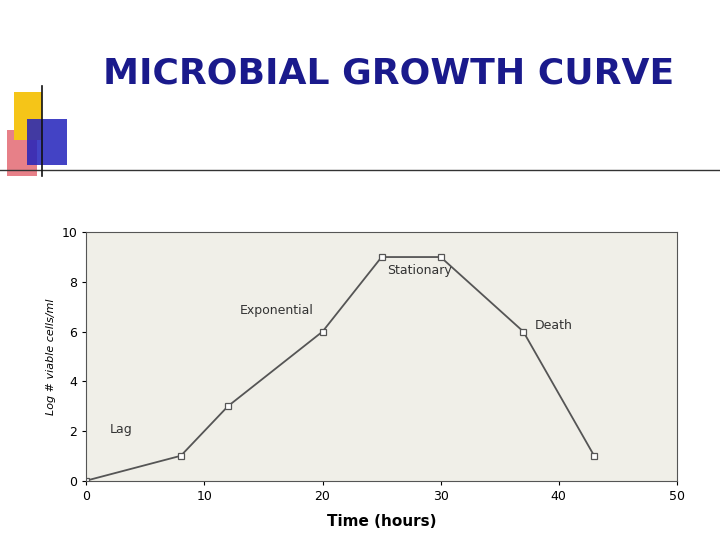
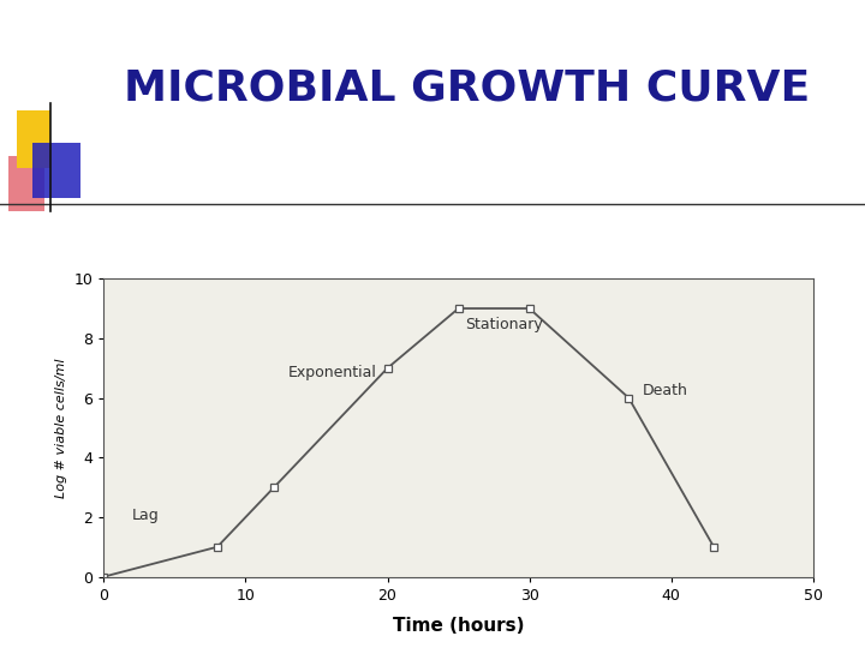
20: 6 -> 7
